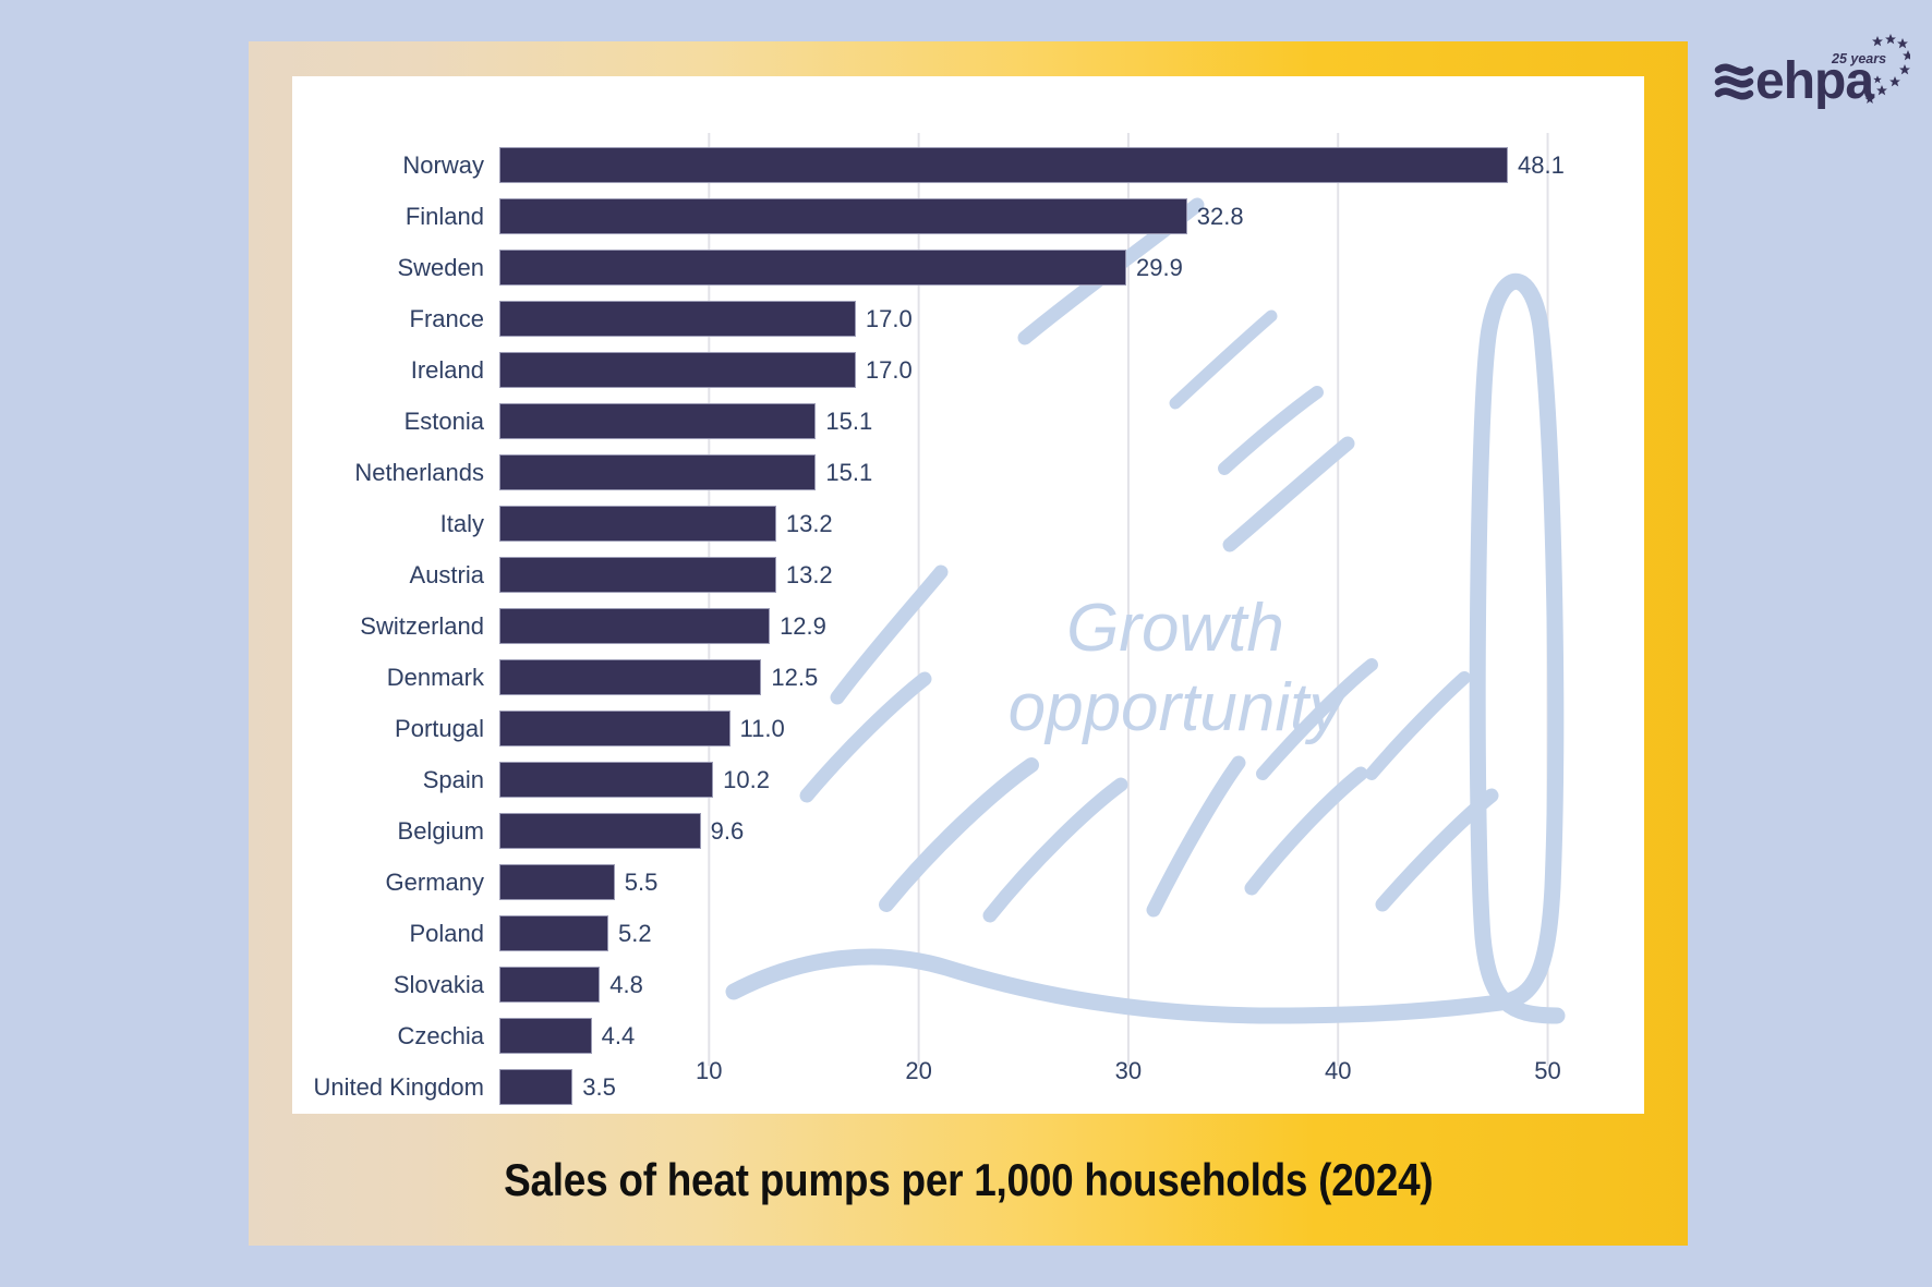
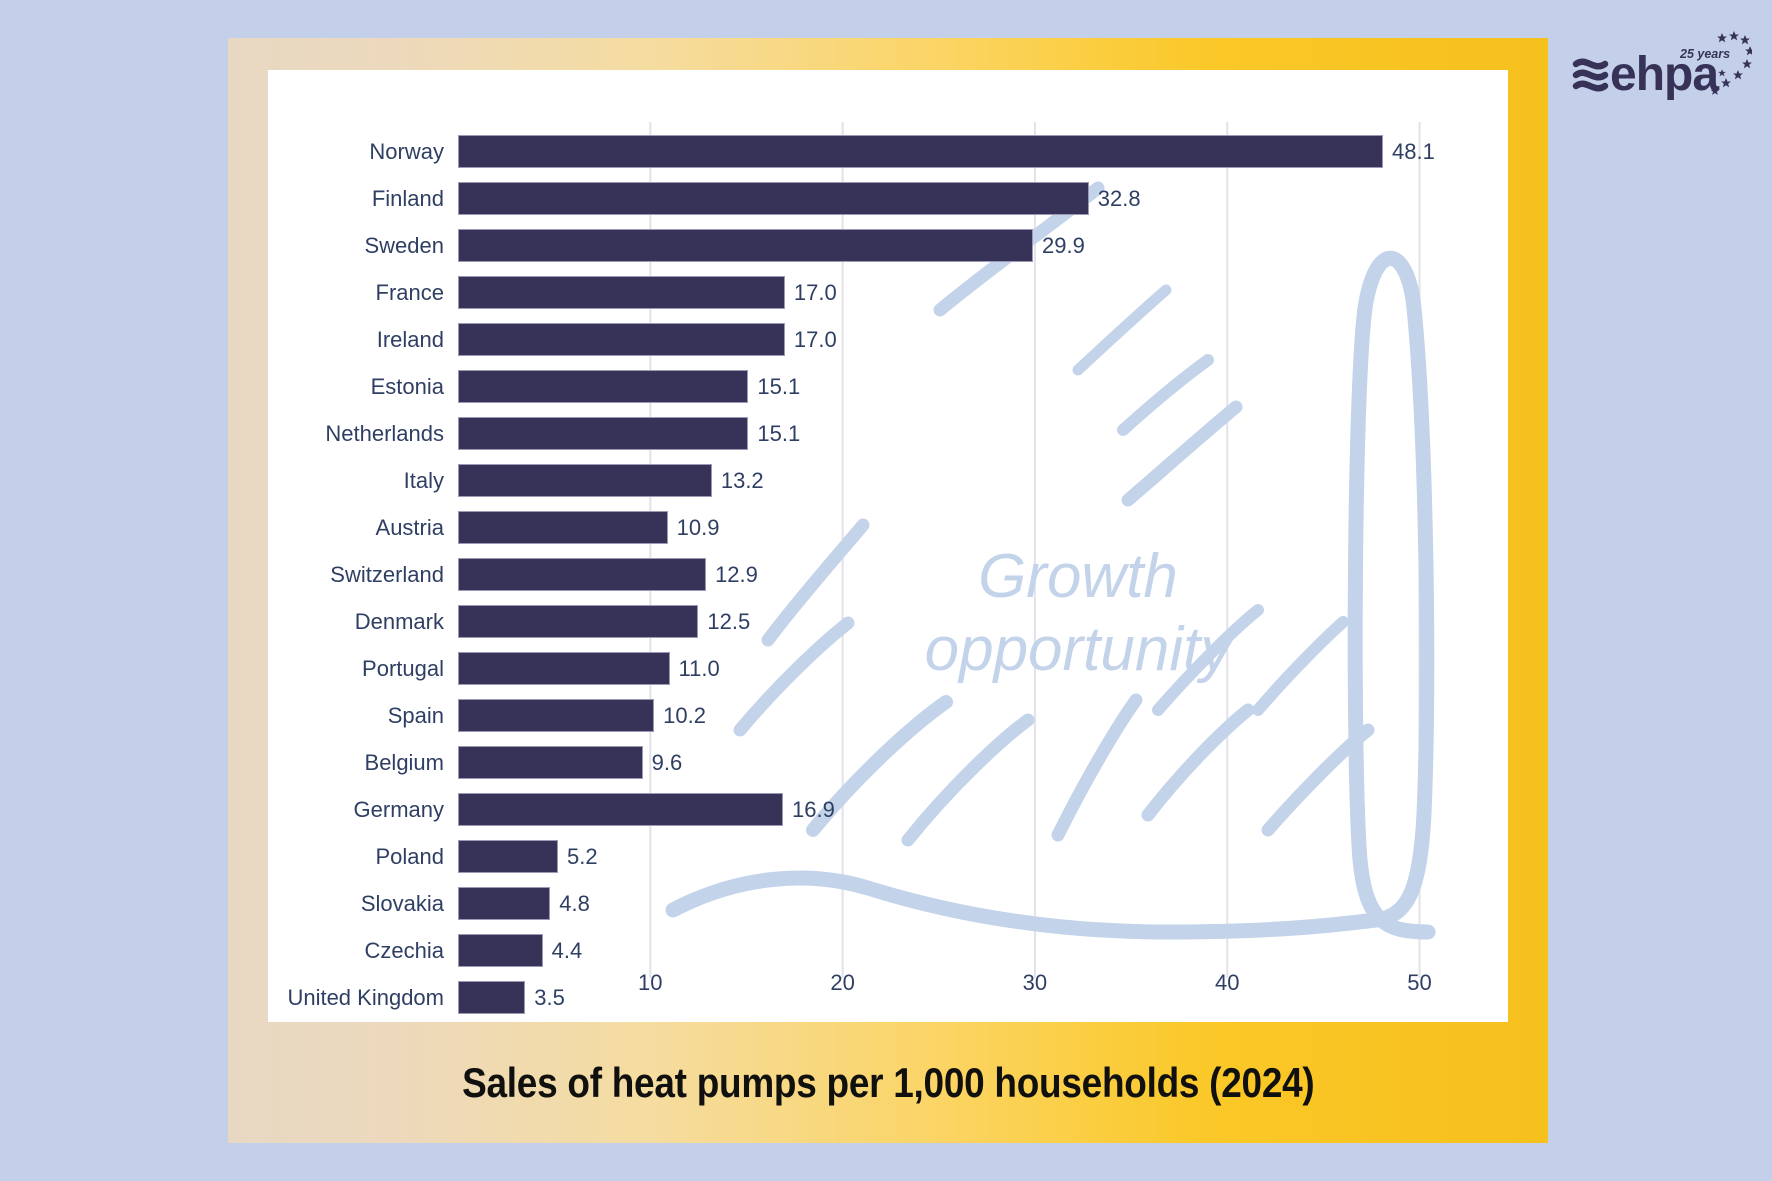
Austria: 13.2 -> 10.9
Germany: 5.5 -> 16.9
